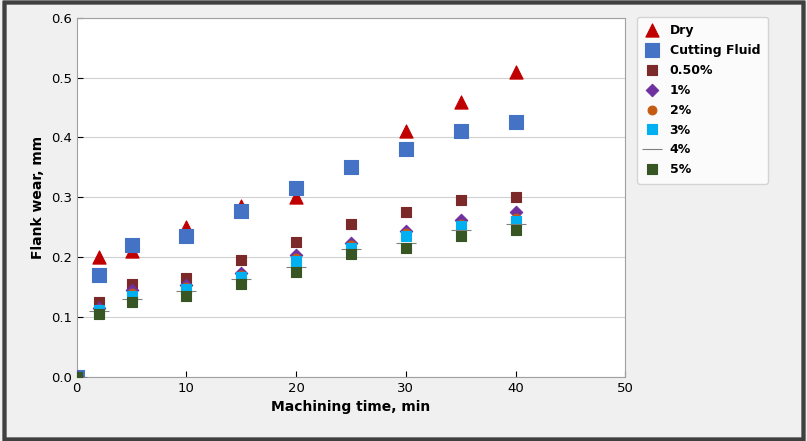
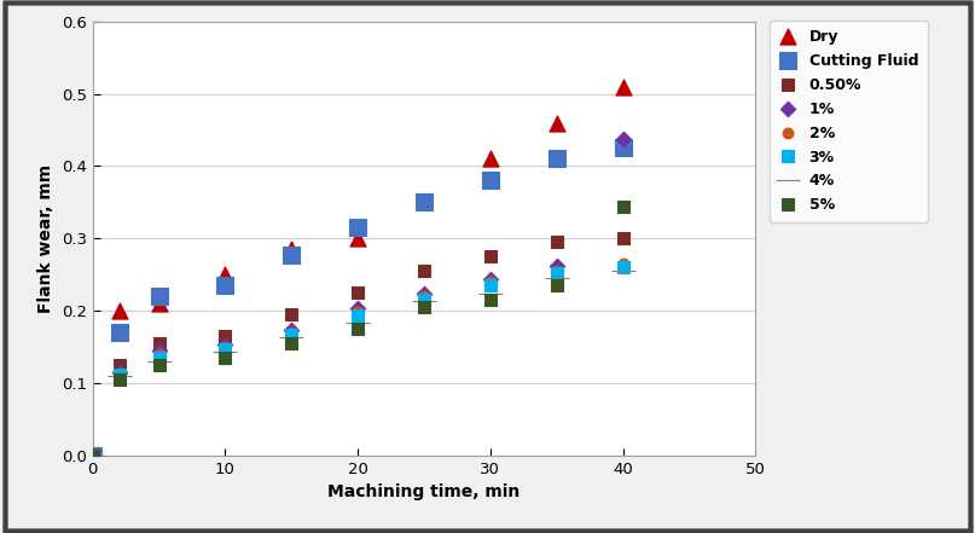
1%/40: 0.275 -> 0.438
5%/40: 0.245 -> 0.344
